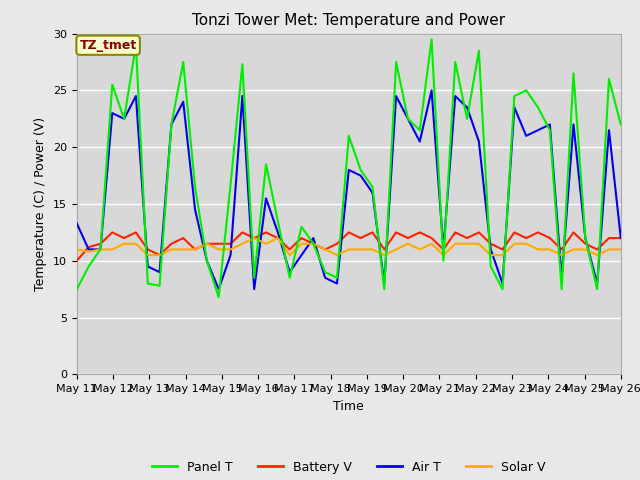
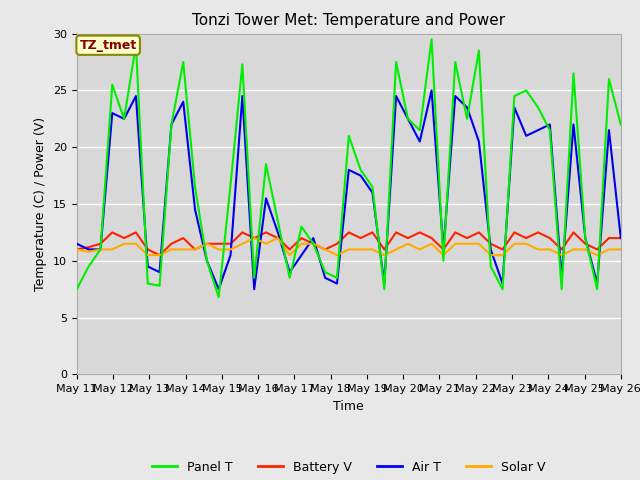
Battery V/May 11: 10.0 -> 11.0
Air T/May 11: 13.3 -> 11.5
